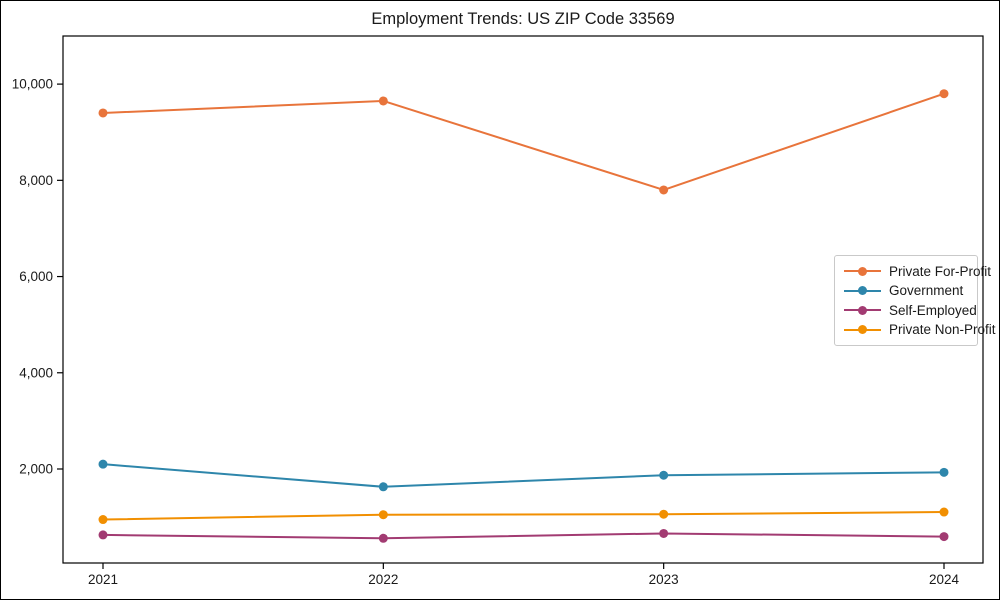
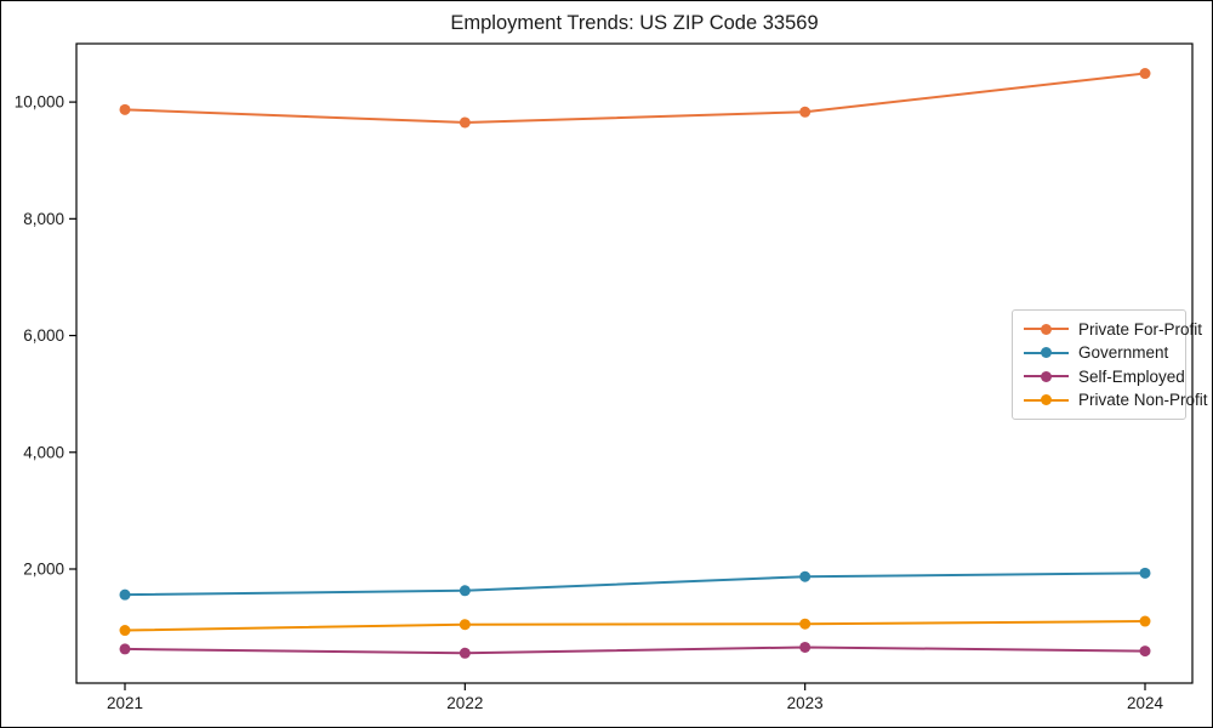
Private For-Profit/2021: 9400 -> 9900
Government/2021: 2100 -> 1600
Private For-Profit/2023: 7800 -> 9800
Private For-Profit/2024: 9800 -> 10500
